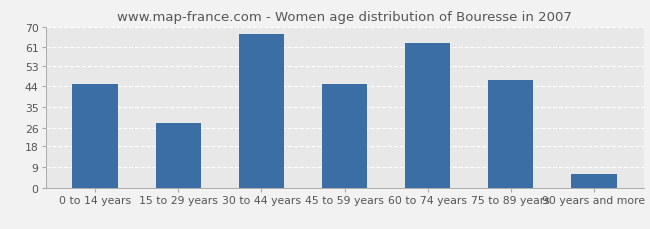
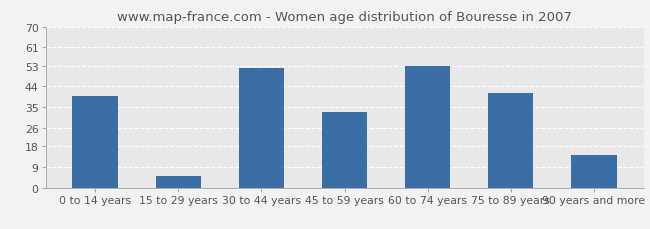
0 to 14 years: 45 -> 40
15 to 29 years: 28 -> 5
30 to 44 years: 67 -> 52
45 to 59 years: 45 -> 33
60 to 74 years: 63 -> 53
75 to 89 years: 47 -> 41
90 years and more: 6 -> 14
